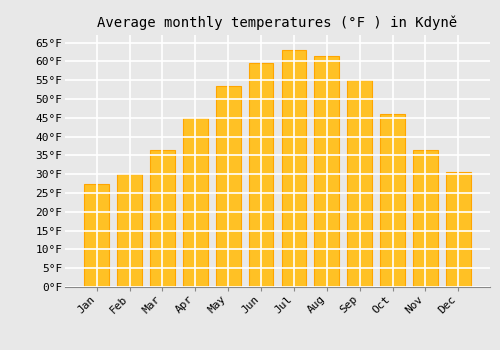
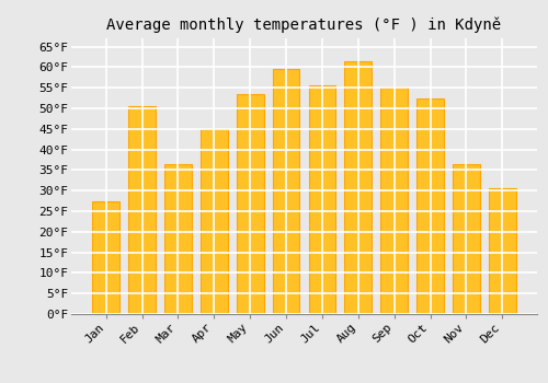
Feb: 30.0°F -> 50.5°F
Jul: 63.0°F -> 55.5°F
Oct: 46.0°F -> 52.5°F
